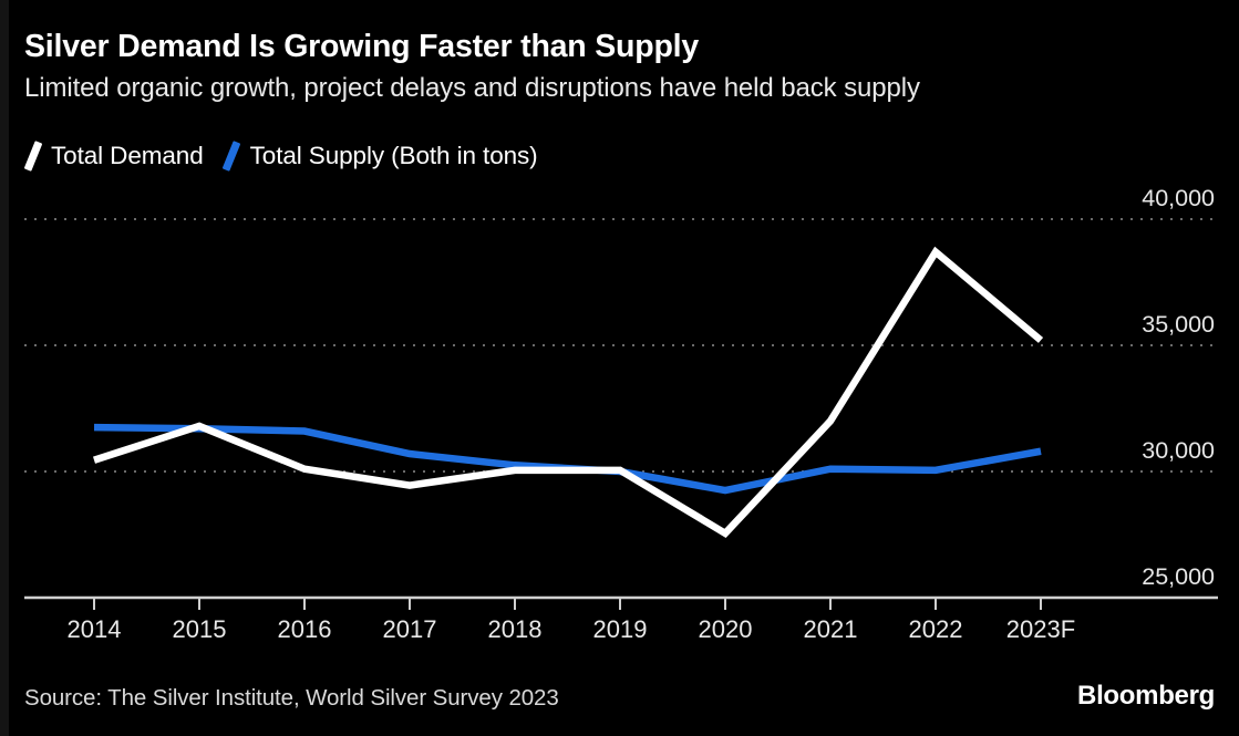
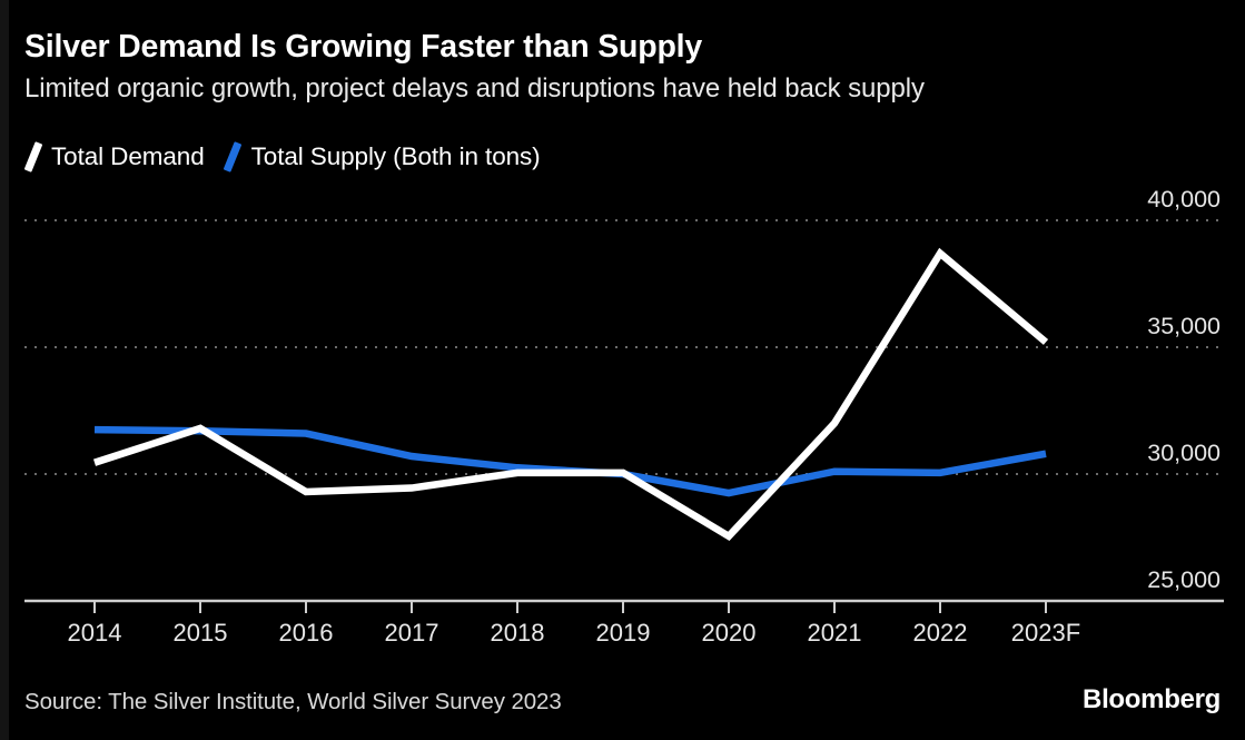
Total Demand/2016: 30100 -> 29300
